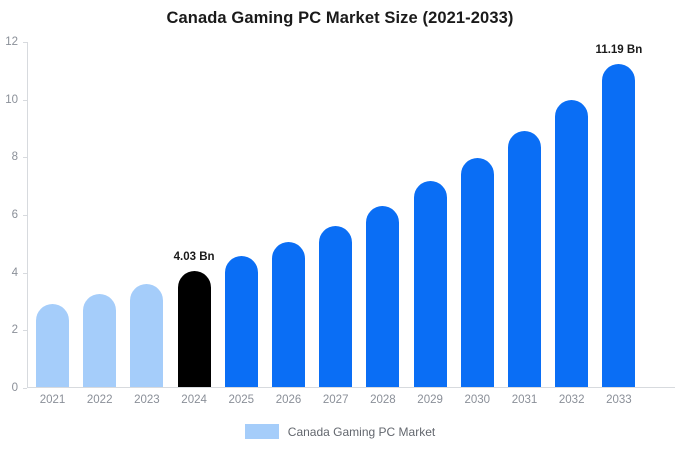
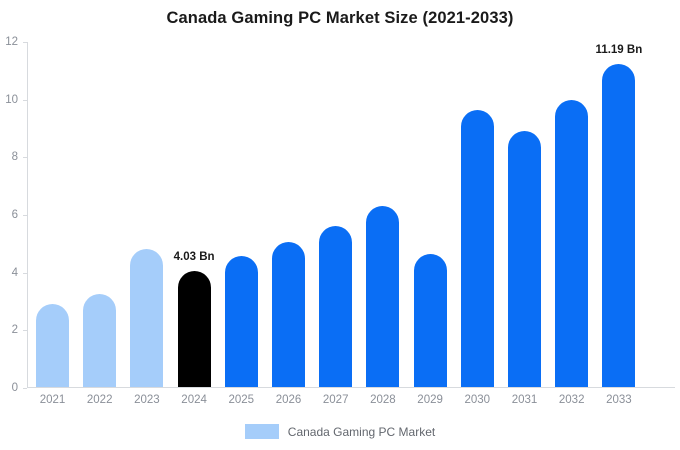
2023: 3.6 -> 4.8
2029: 7.2 -> 4.6
2030: 8.0 -> 9.6
